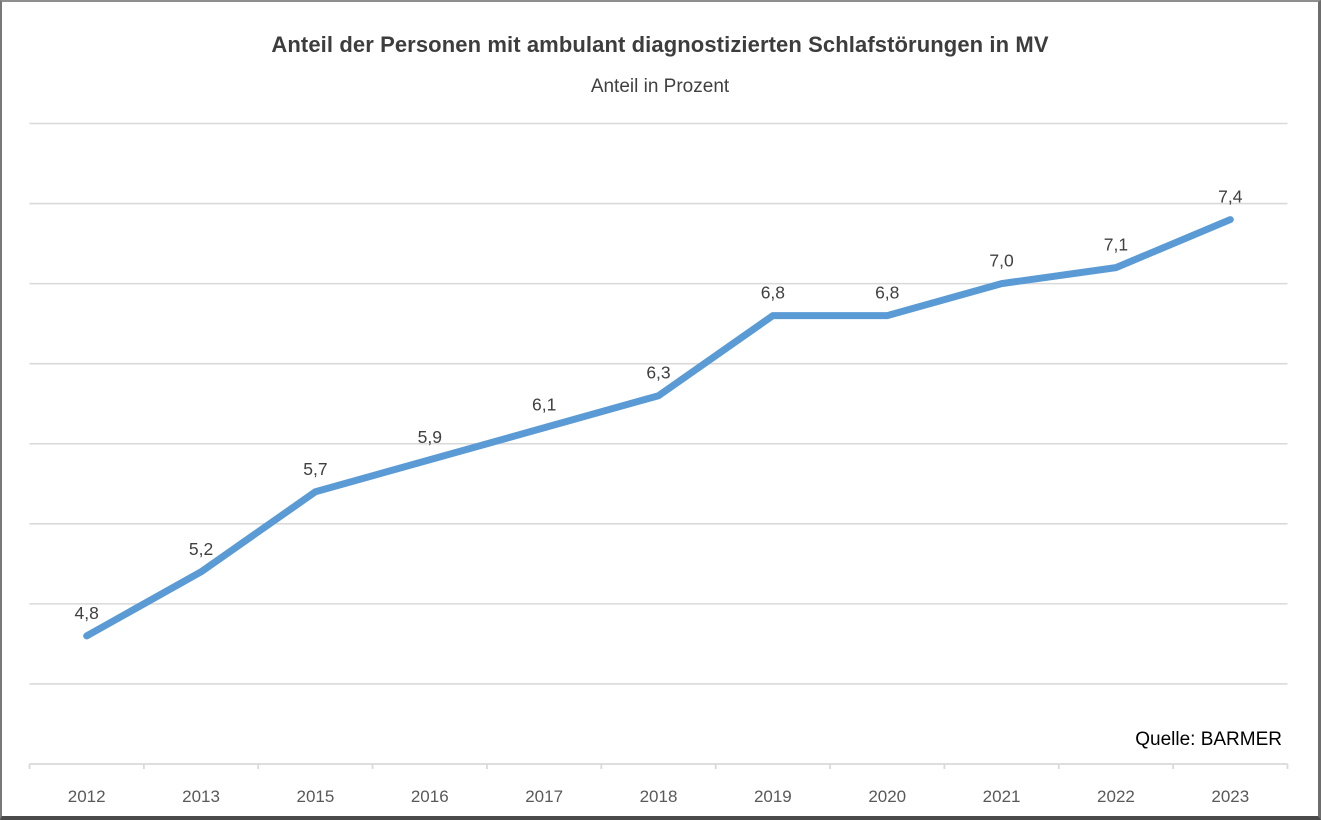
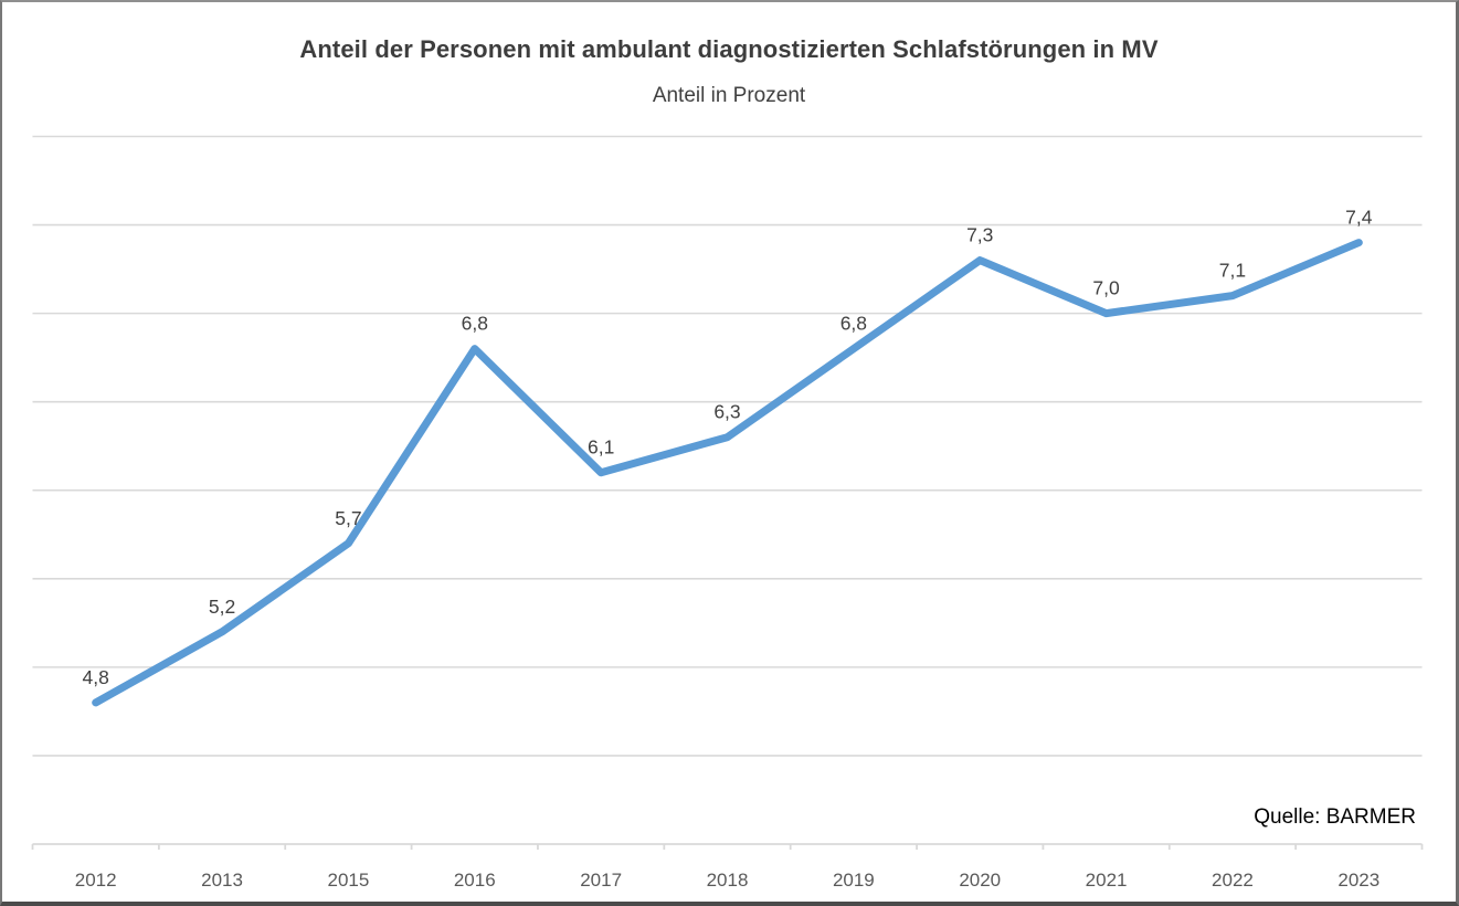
2016: 5,9 -> 6,8
2020: 6,8 -> 7,3
